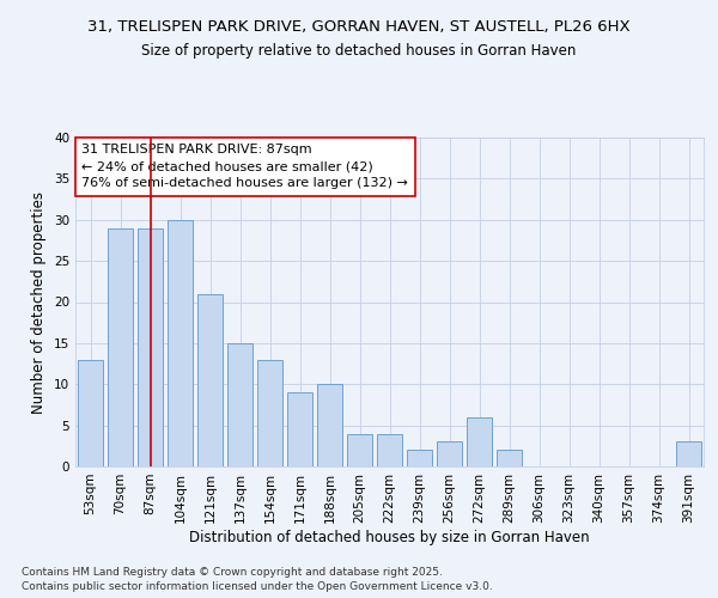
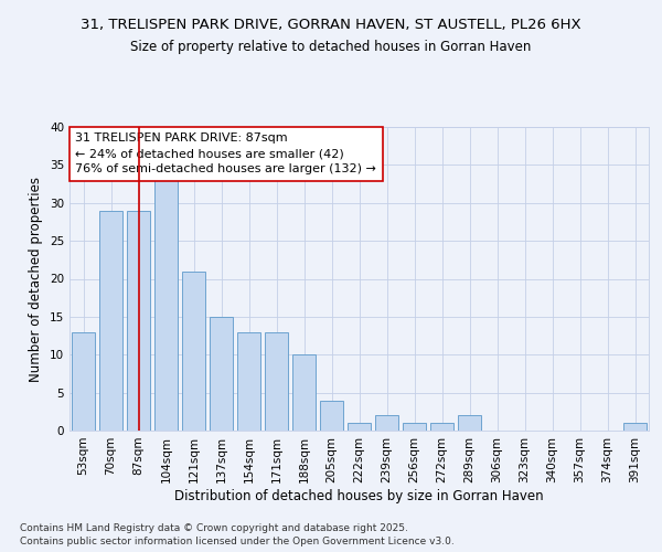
104sqm: 30 -> 33
171sqm: 9 -> 13
222sqm: 4 -> 1
256sqm: 3 -> 1
272sqm: 6 -> 1
391sqm: 3 -> 1
